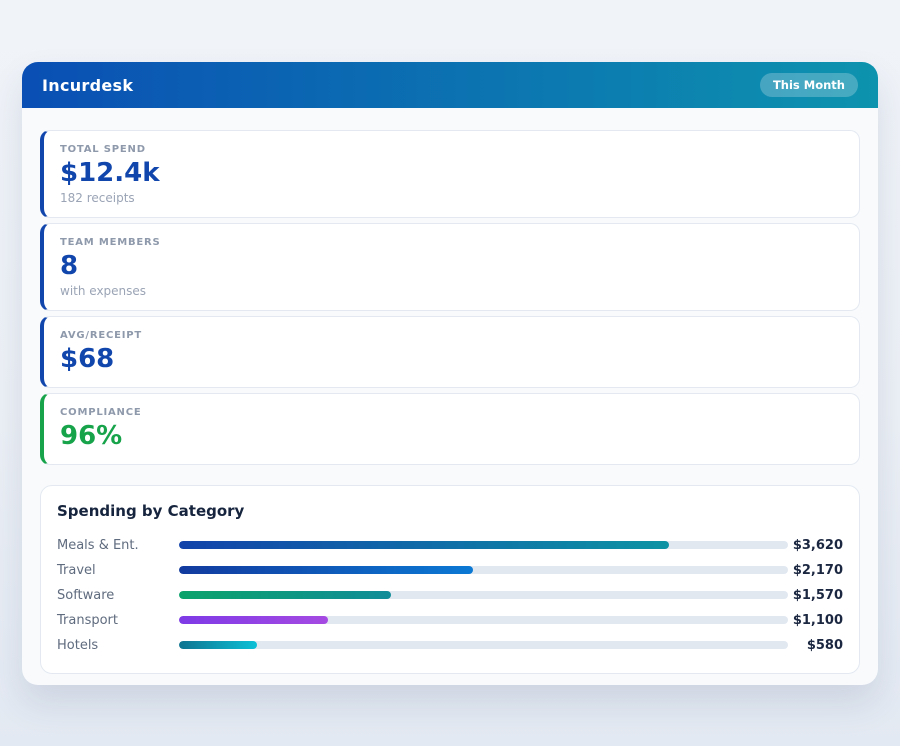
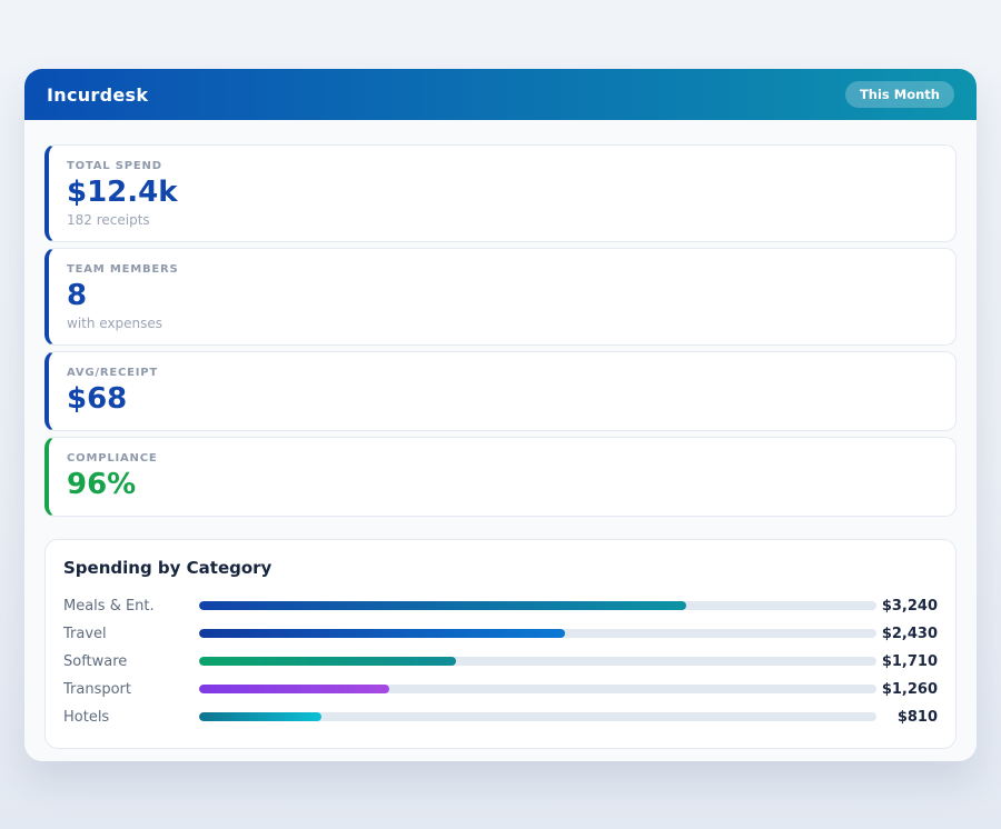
Meals & Ent.: $3,620 -> $3,240
Travel: $2,170 -> $2,430
Software: $1,570 -> $1,710
Transport: $1,100 -> $1,260
Hotels: $580 -> $810
